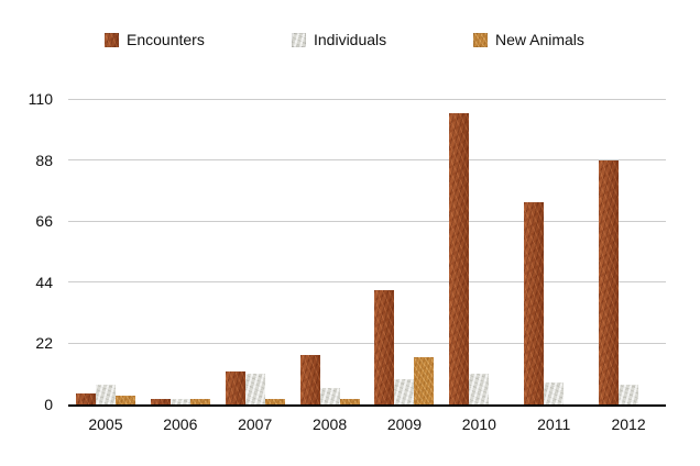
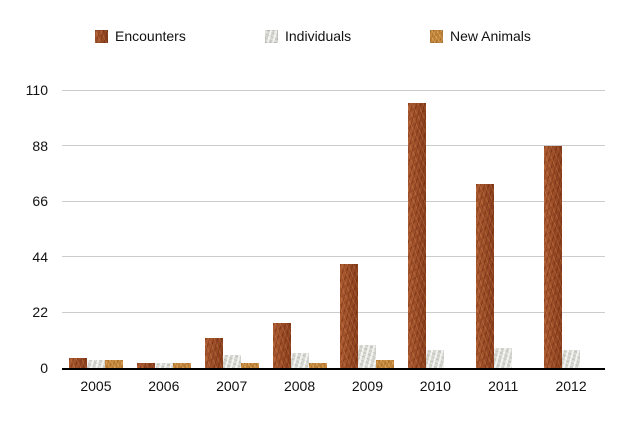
Individuals/2005: 7 -> 3
Individuals/2007: 11 -> 5
New Animals/2009: 17 -> 3
Individuals/2010: 11 -> 7
